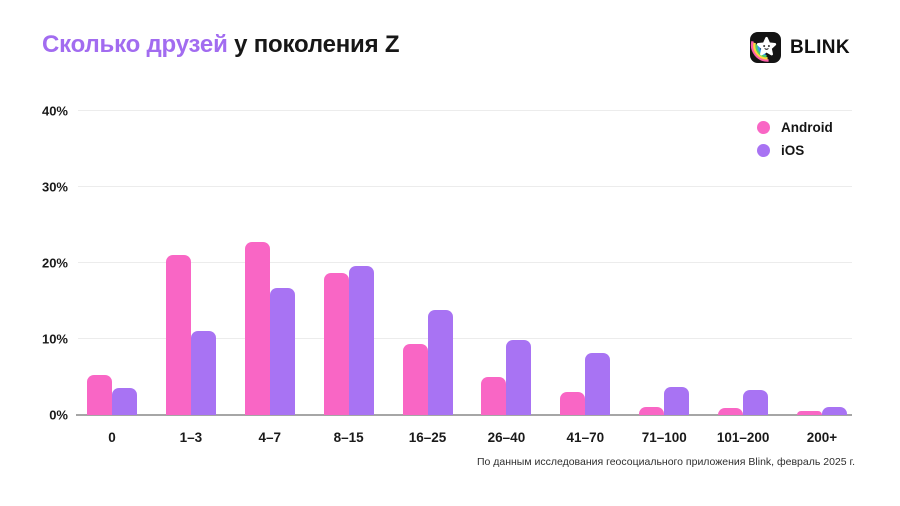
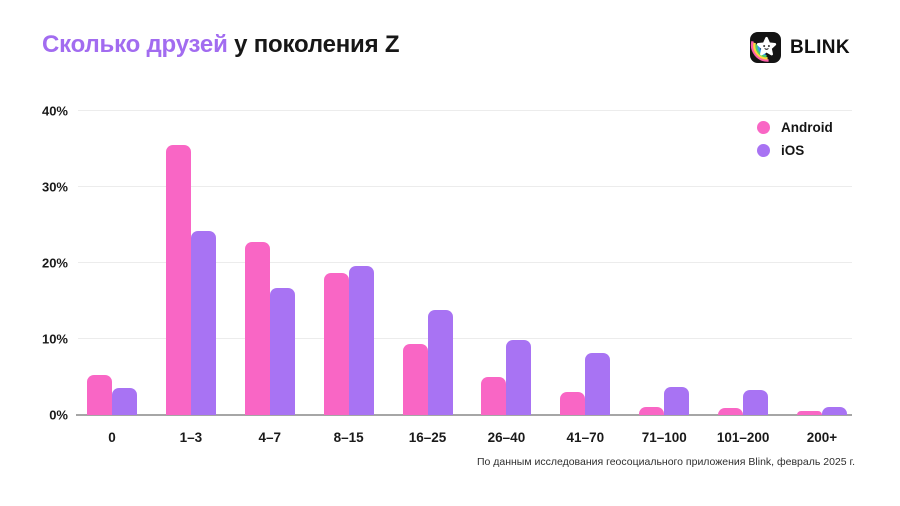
Android/1–3: 21% -> 36%
iOS/1–3: 11% -> 24%
